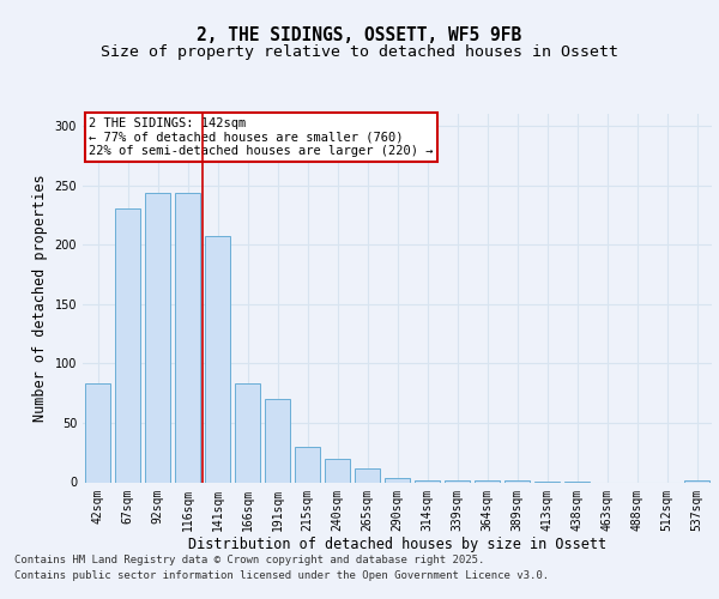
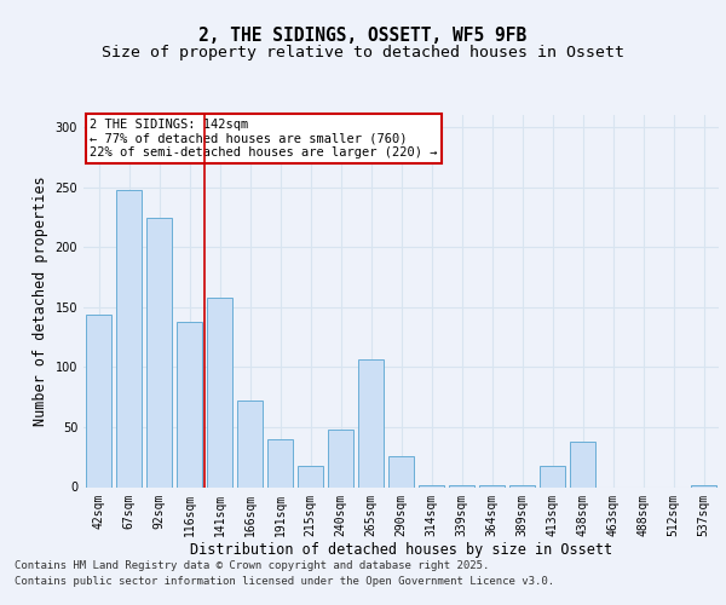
42sqm: 83 -> 144
67sqm: 230 -> 248
92sqm: 243 -> 224
116sqm: 243 -> 138
141sqm: 207 -> 158
166sqm: 83 -> 72
191sqm: 70 -> 40
215sqm: 30 -> 18
240sqm: 20 -> 48
265sqm: 12 -> 106
290sqm: 4 -> 26
413sqm: 1 -> 18
438sqm: 1 -> 38
